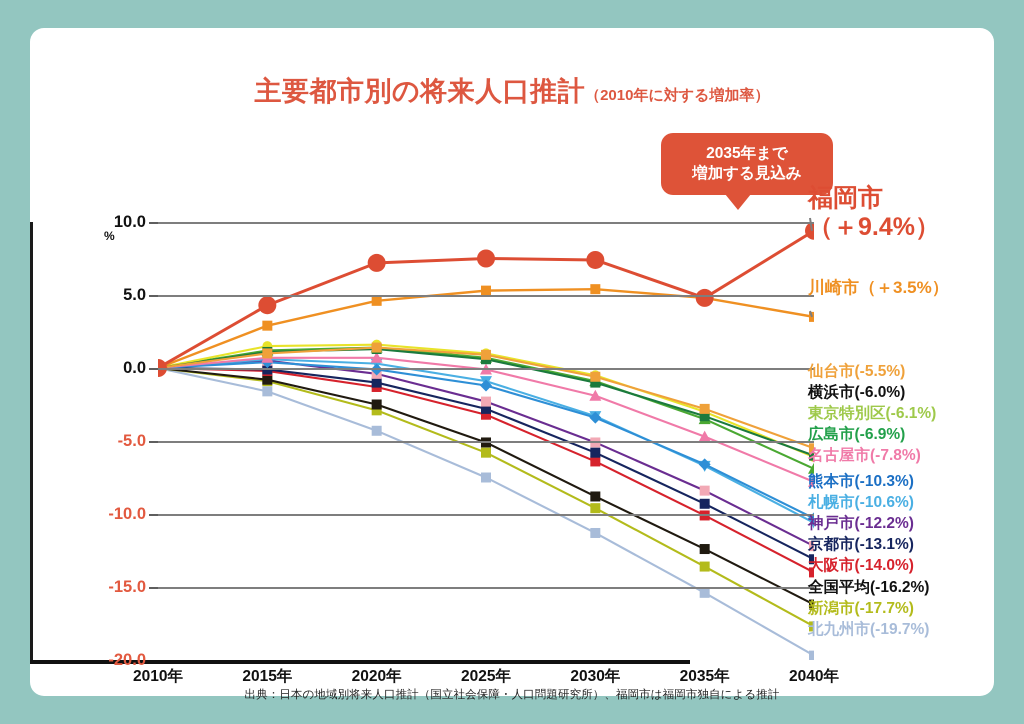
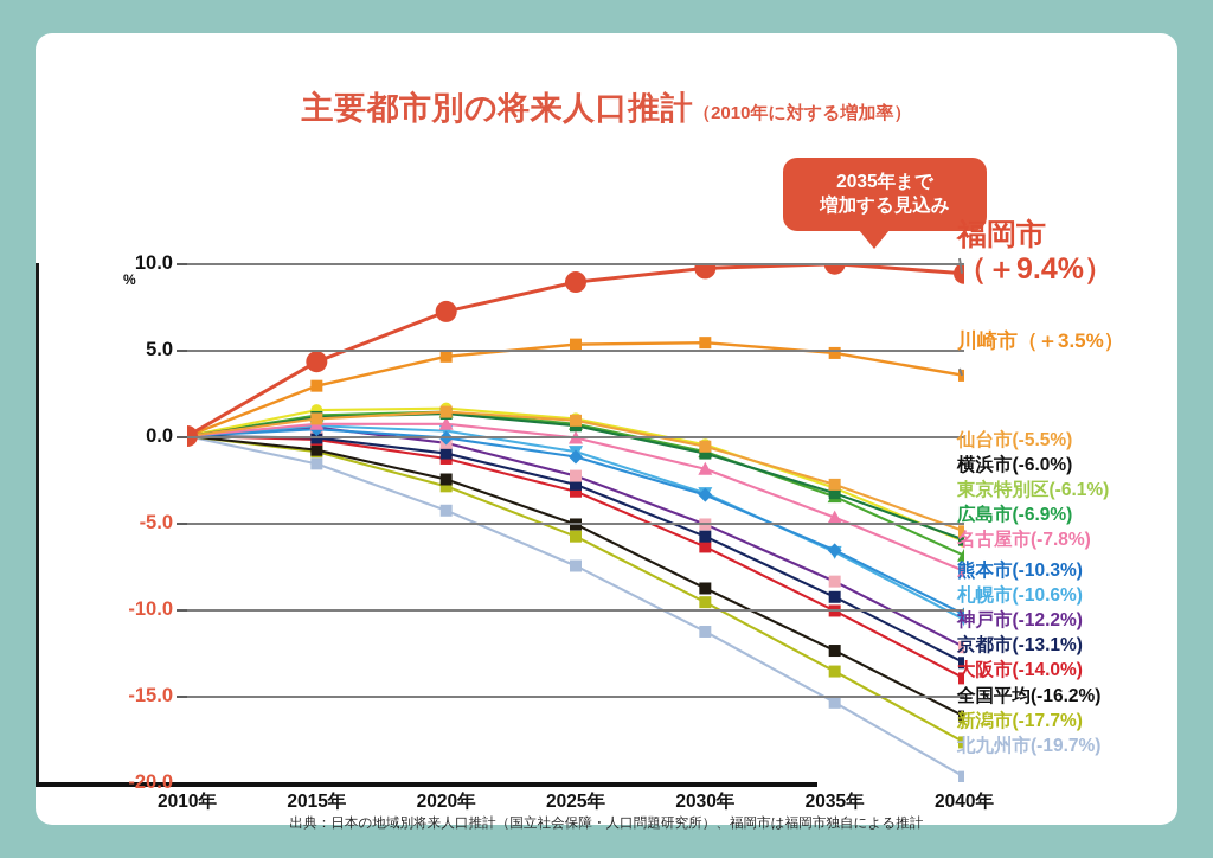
福岡市/2025年: 7.5 -> 8.9
福岡市/2030年: 7.4 -> 9.7
福岡市/2035年: 4.8 -> 9.9
